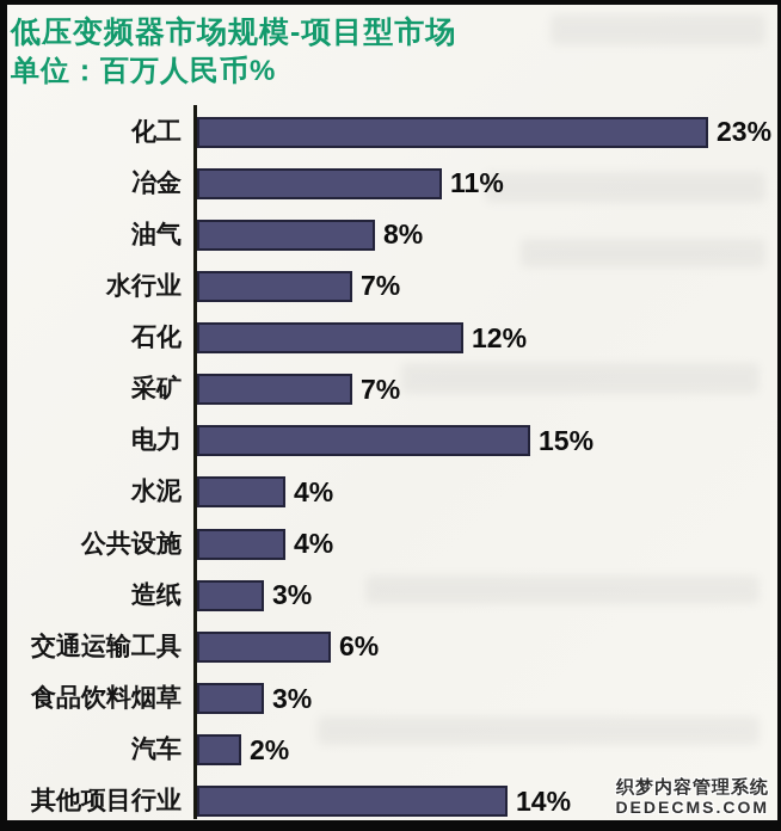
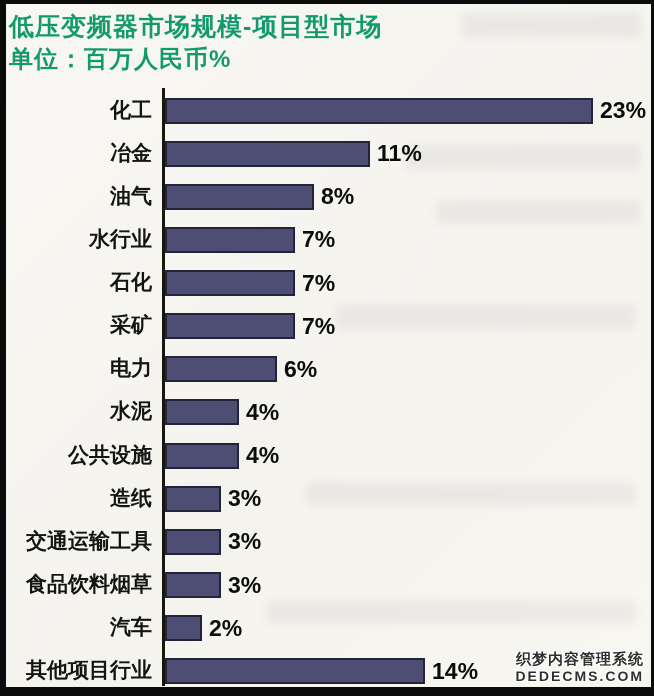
石化: 12% -> 7%
电力: 15% -> 6%
交通运输工具: 6% -> 3%
